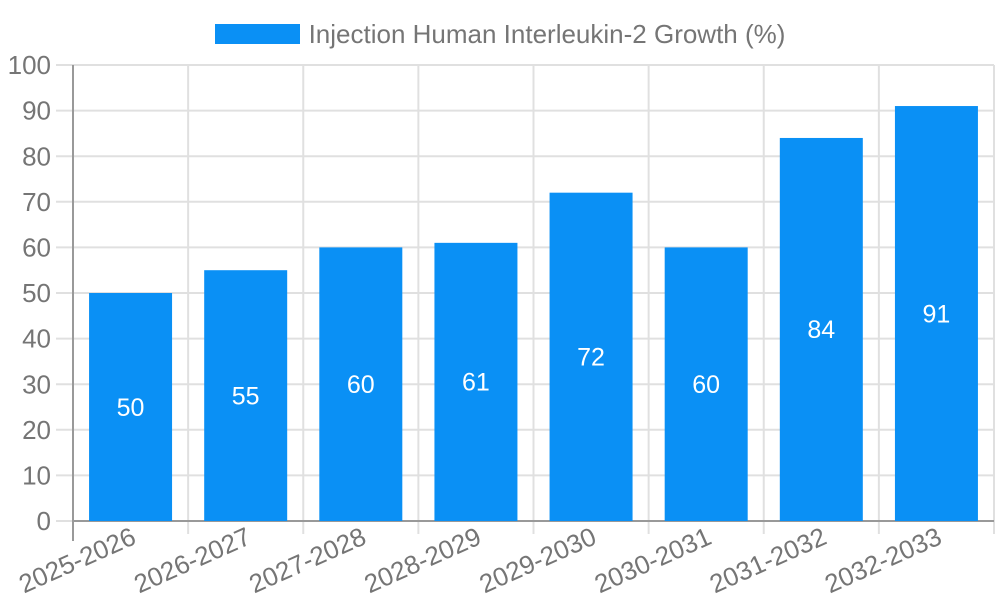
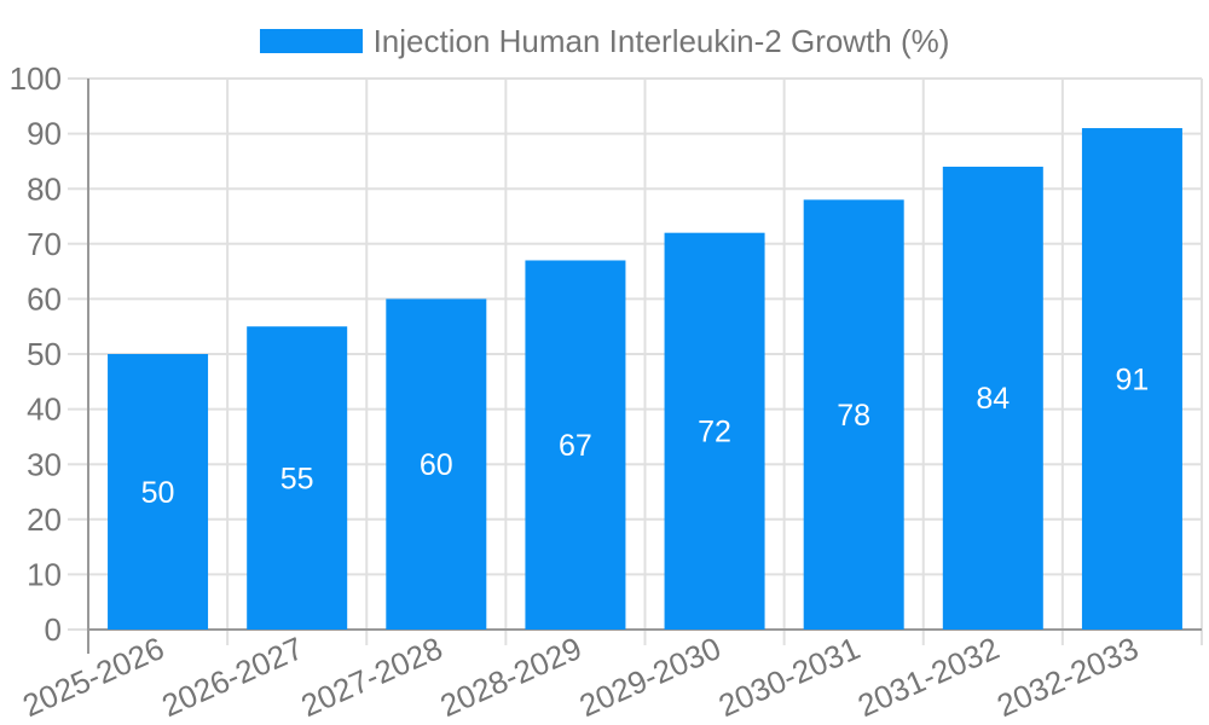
2028-2029: 61 -> 67
2030-2031: 60 -> 78
